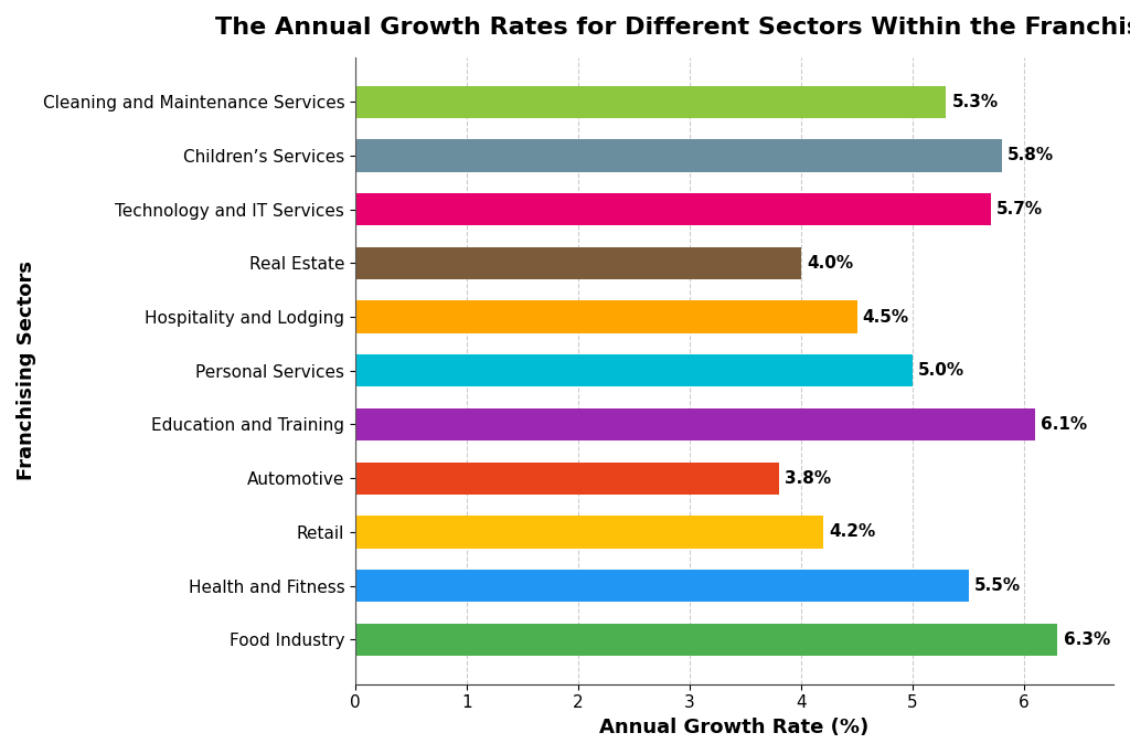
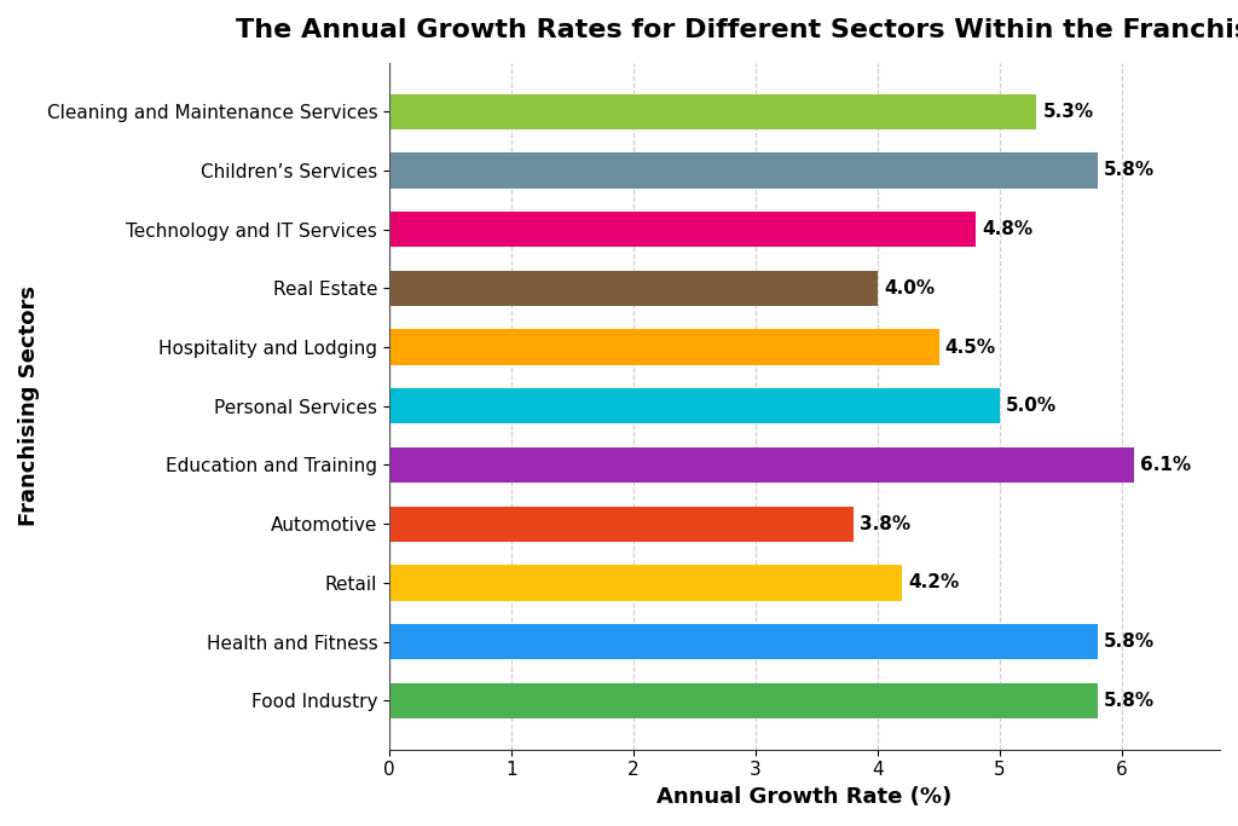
Technology and IT Services: 5.7% -> 4.8%
Health and Fitness: 5.5% -> 5.8%
Food Industry: 6.3% -> 5.8%
